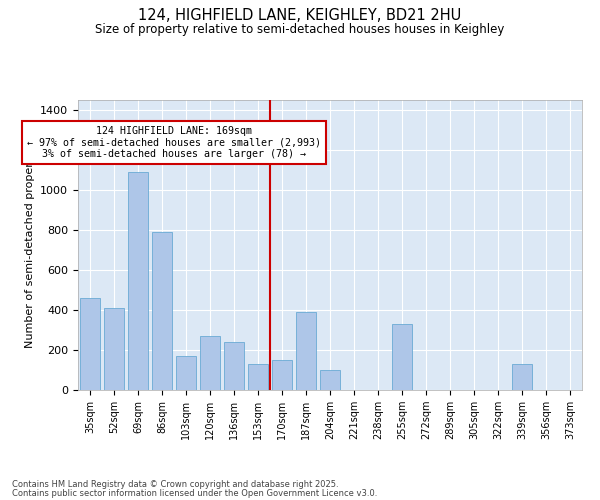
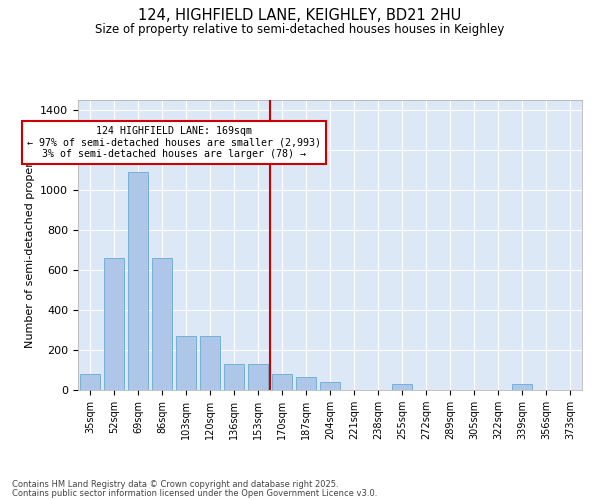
35sqm: 460 -> 80
52sqm: 410 -> 660
86sqm: 790 -> 660
103sqm: 170 -> 270
136sqm: 240 -> 130
170sqm: 150 -> 80
187sqm: 390 -> 60
204sqm: 100 -> 40
255sqm: 330 -> 30
339sqm: 130 -> 30
